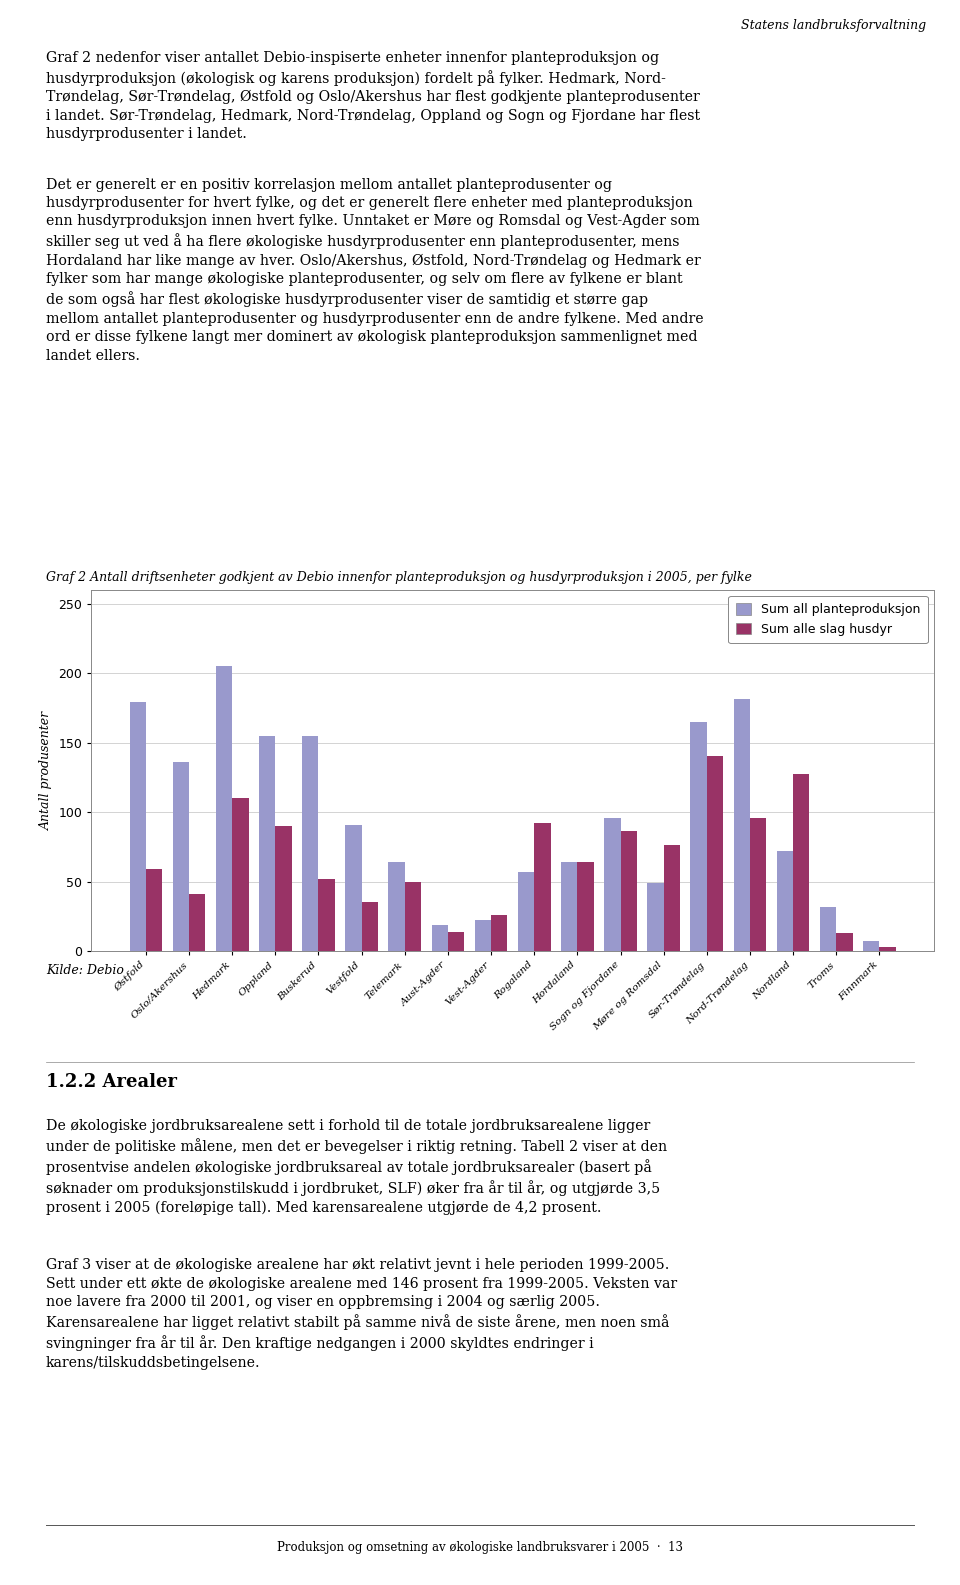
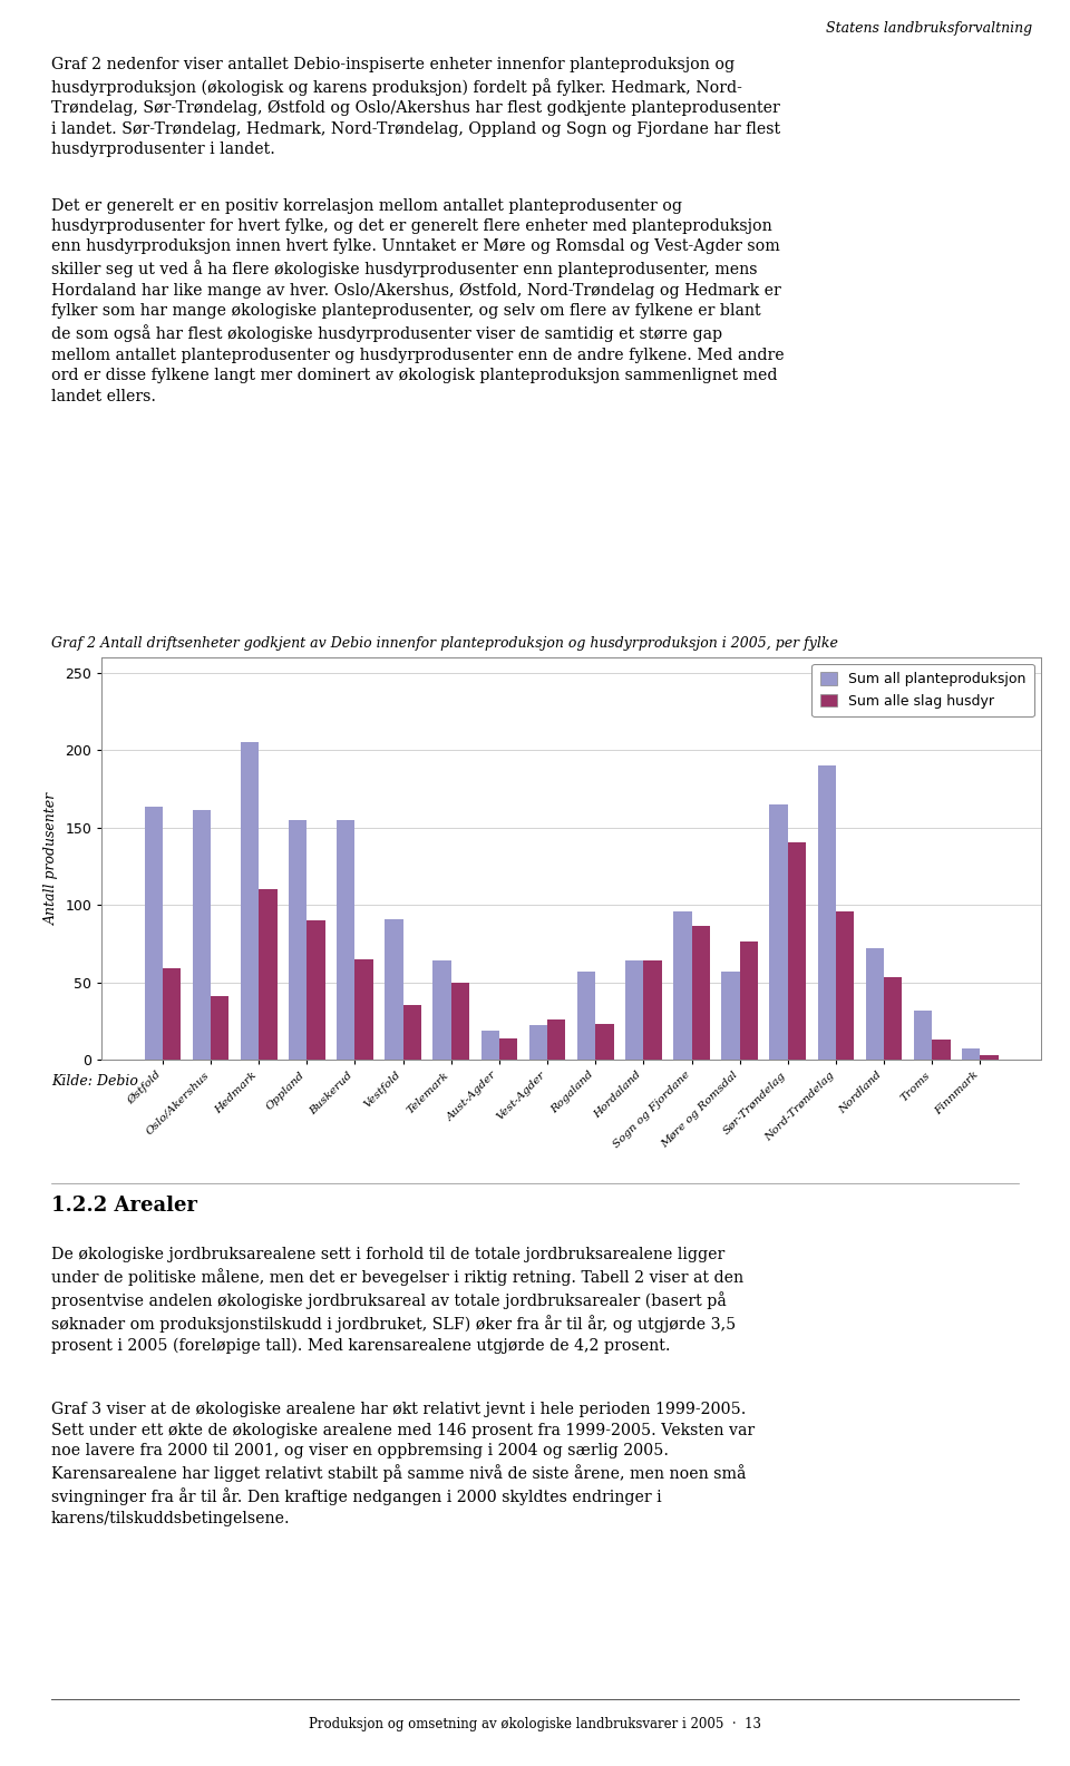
Sum all planteproduksjon/Østfold: 179 -> 163
Sum all planteproduksjon/Oslo/Akershus: 136 -> 161
Sum alle slag husdyr/Buskerud: 52 -> 65
Sum alle slag husdyr/Rogaland: 92 -> 23
Sum all planteproduksjon/Møre og Romsdal: 49 -> 57
Sum all planteproduksjon/Nord-Trøndelag: 181 -> 190
Sum alle slag husdyr/Nordland: 127 -> 53
